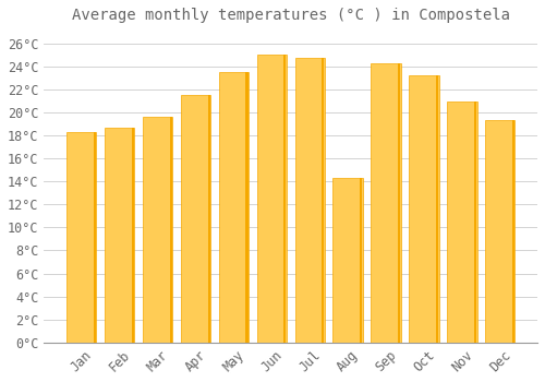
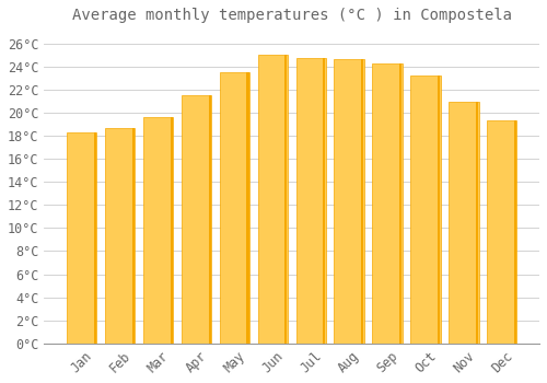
Aug: 14.3°C -> 24.6°C
